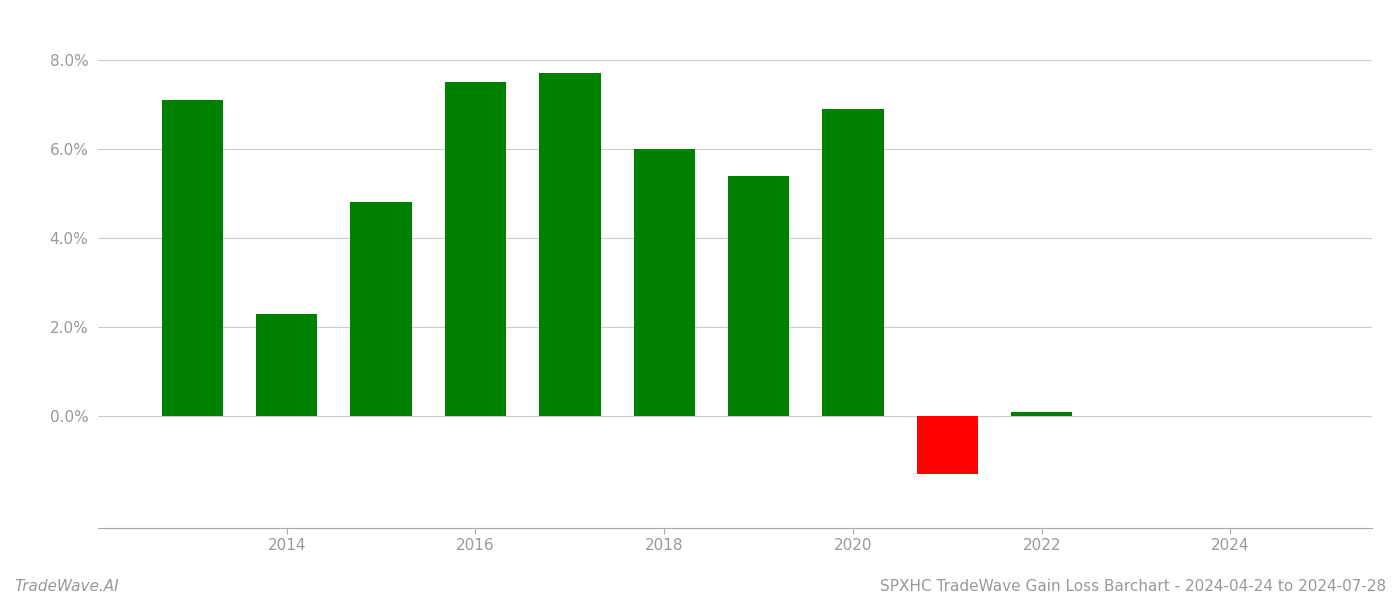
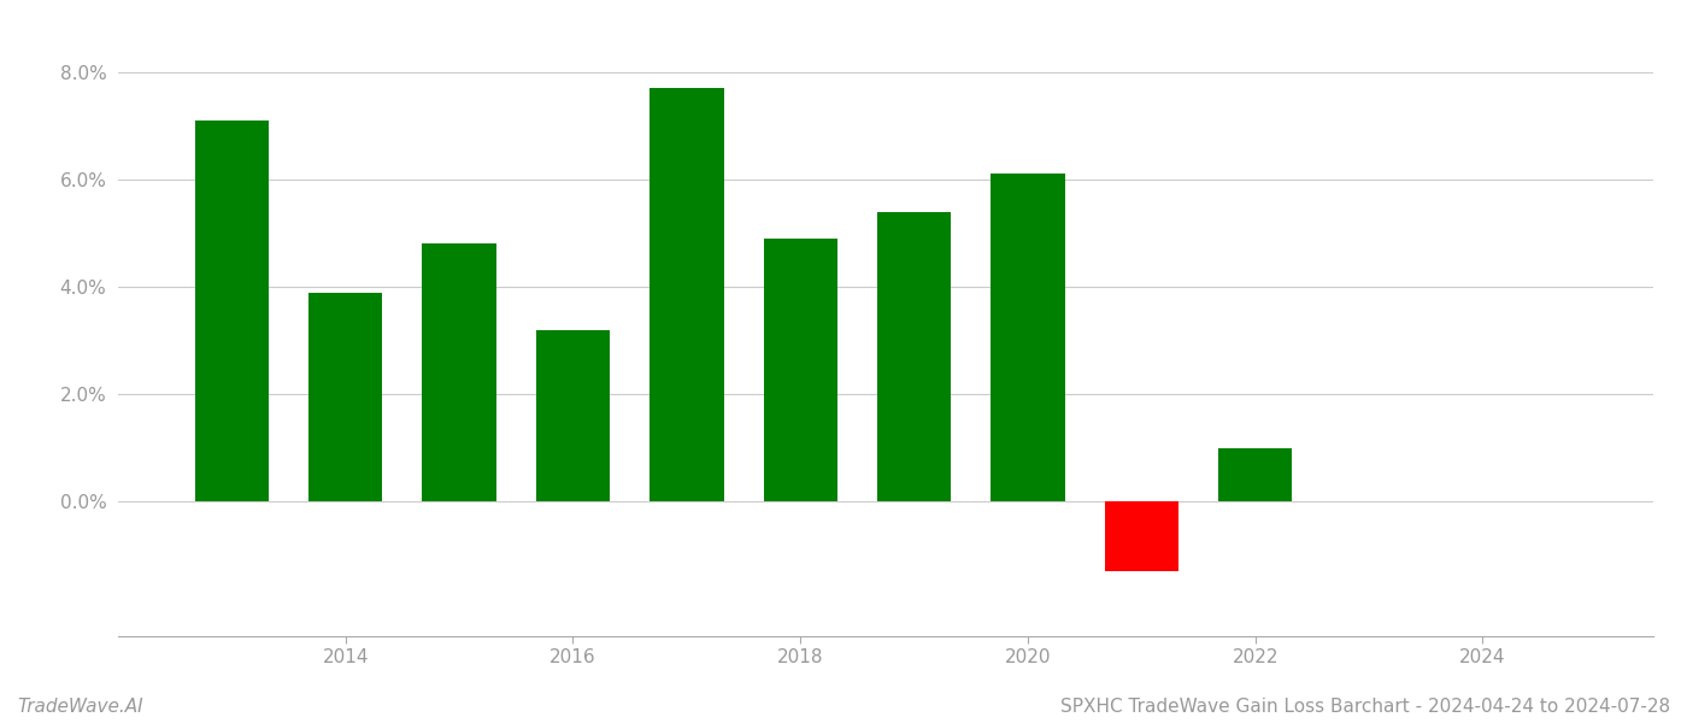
2014: 2.3% -> 3.9%
2016: 7.5% -> 3.2%
2018: 6.0% -> 4.9%
2020: 6.9% -> 6.1%
2022: 0.1% -> 1.0%
